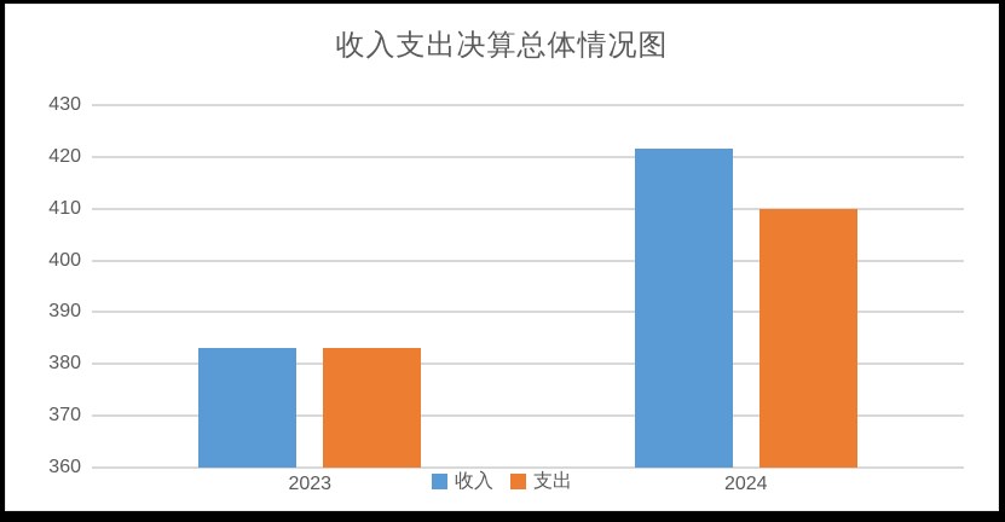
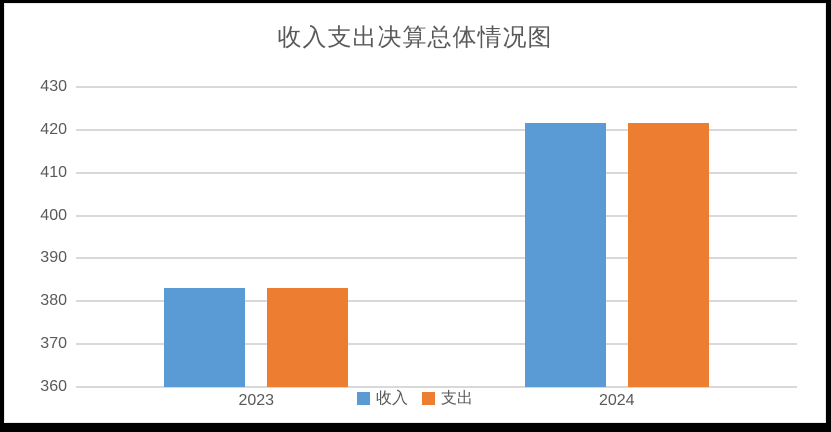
支出/2024: 410 -> 422
